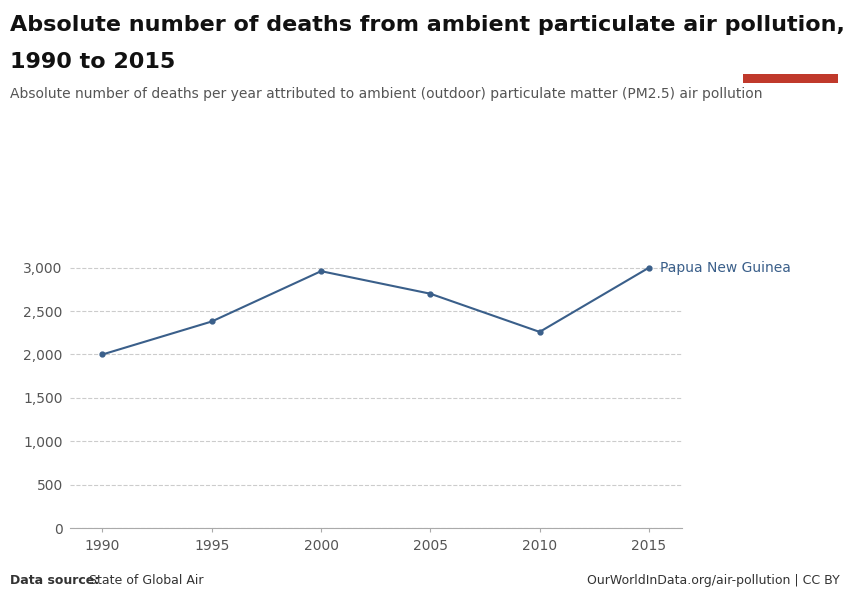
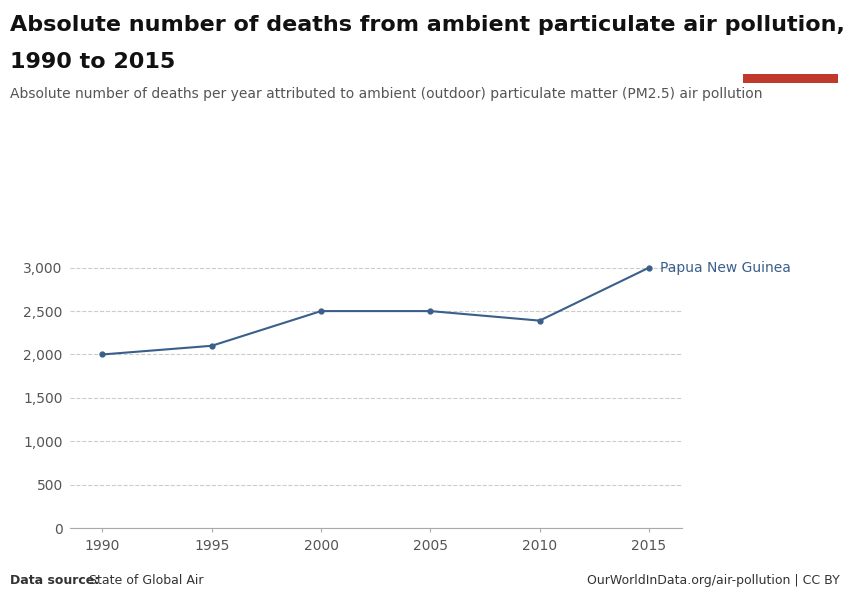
1995: 2,380 -> 2,100
2000: 2,960 -> 2,500
2005: 2,700 -> 2,500
2010: 2,260 -> 2,390
